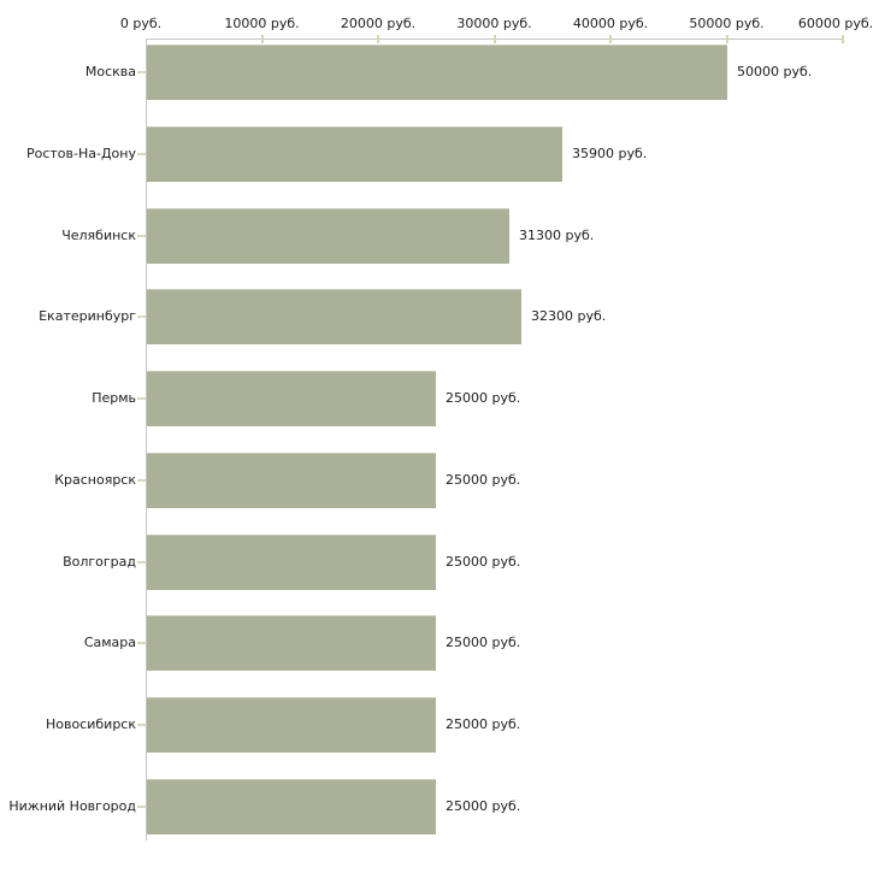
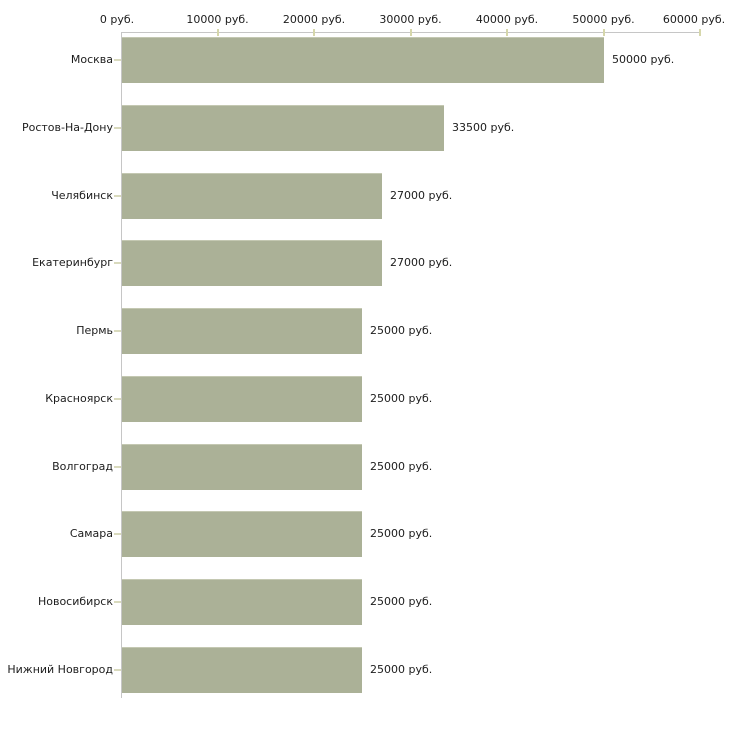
Ростов-На-Дону: 35900 -> 33500
Челябинск: 31300 -> 27000
Екатеринбург: 32300 -> 27000
